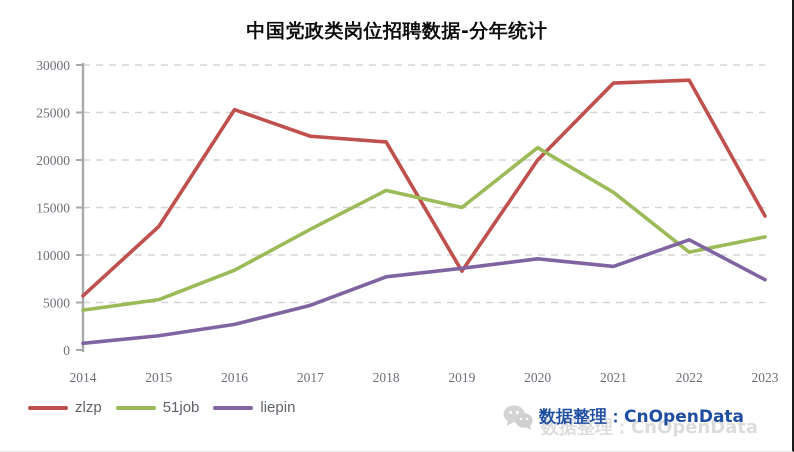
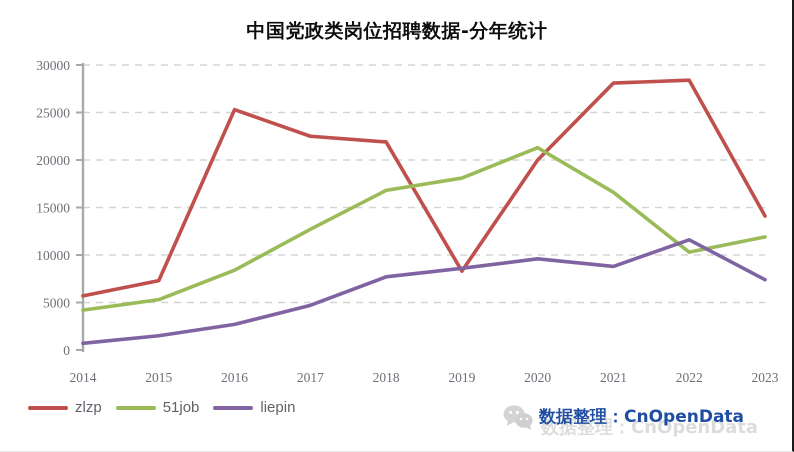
zlzp/2015: 13000 -> 7000
51job/2019: 15000 -> 18000
